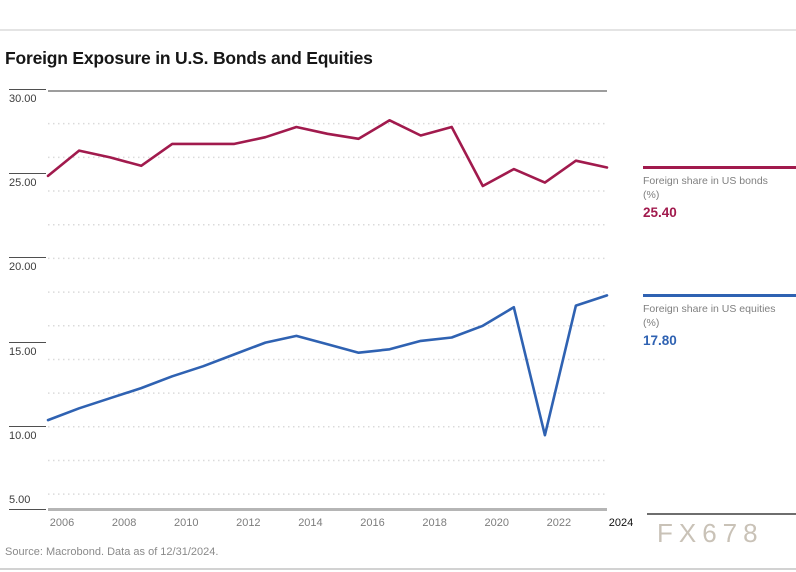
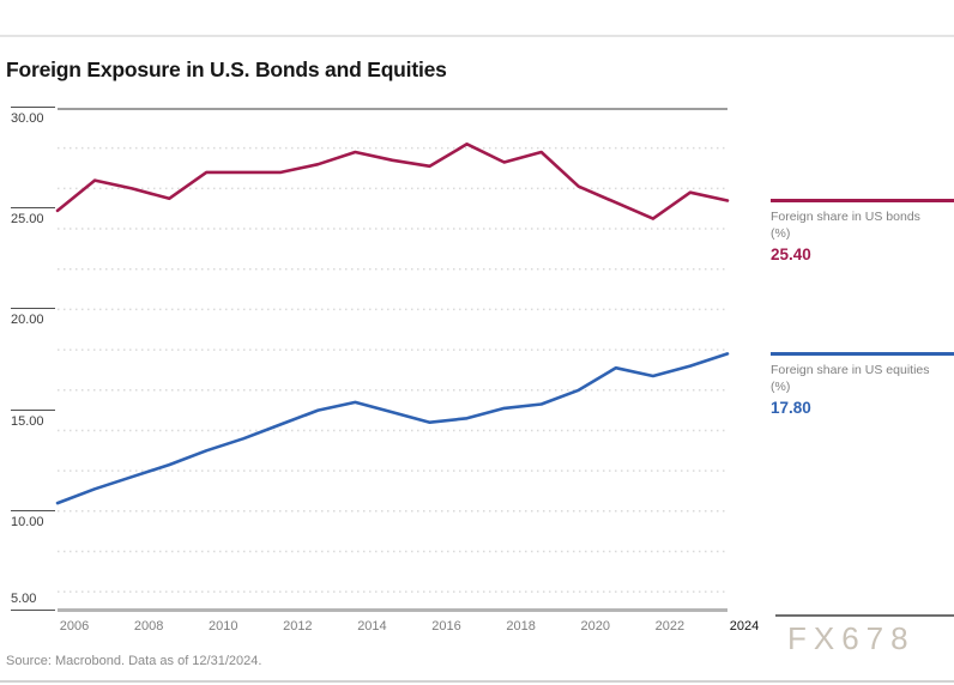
Foreign share in US bonds (%)/2020: 24.3 -> 26.1
Foreign share in US equities (%)/2022: 9.5 -> 16.7
